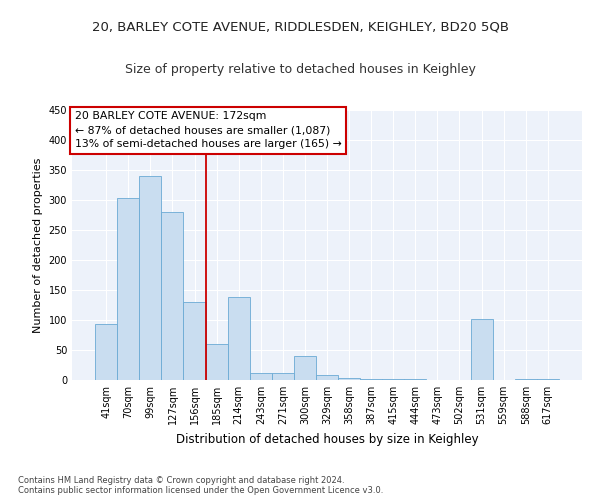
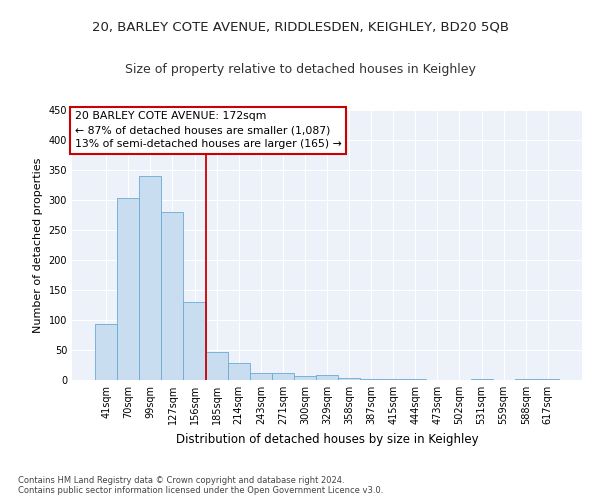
185sqm: 60 -> 46
214sqm: 138 -> 29
300sqm: 40 -> 6
531sqm: 102 -> 1
